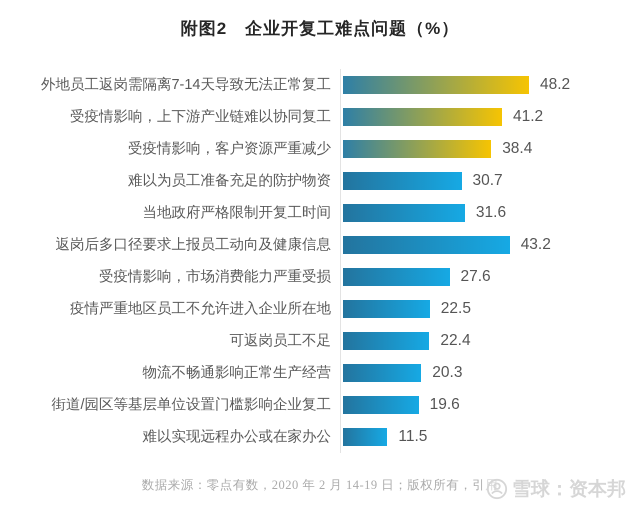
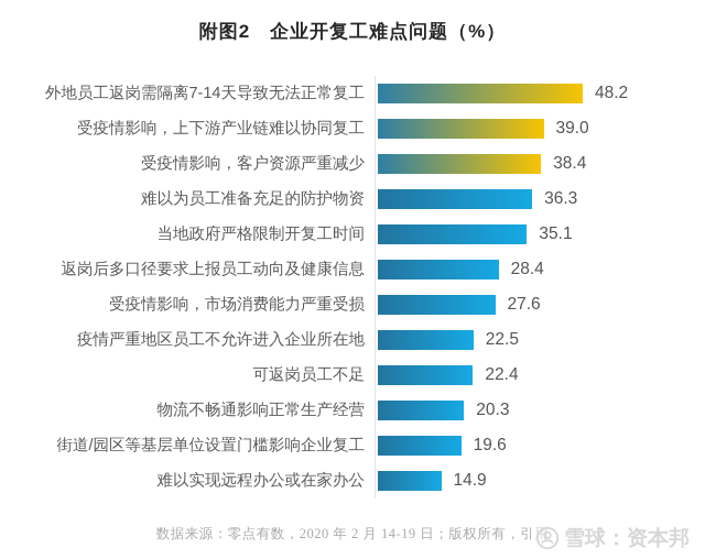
受疫情影响，上下游产业链难以协同复工: 41.2 -> 39.0
难以为员工准备充足的防护物资: 30.7 -> 36.3
当地政府严格限制开复工时间: 31.6 -> 35.1
返岗后多口径要求上报员工动向及健康信息: 43.2 -> 28.4
难以实现远程办公或在家办公: 11.5 -> 14.9
